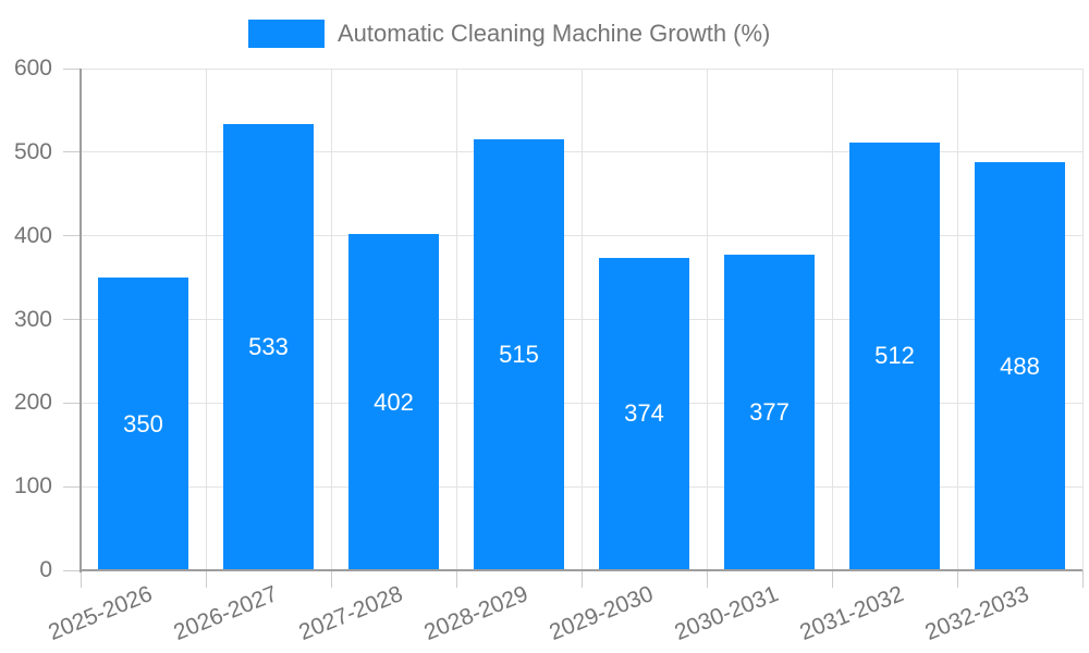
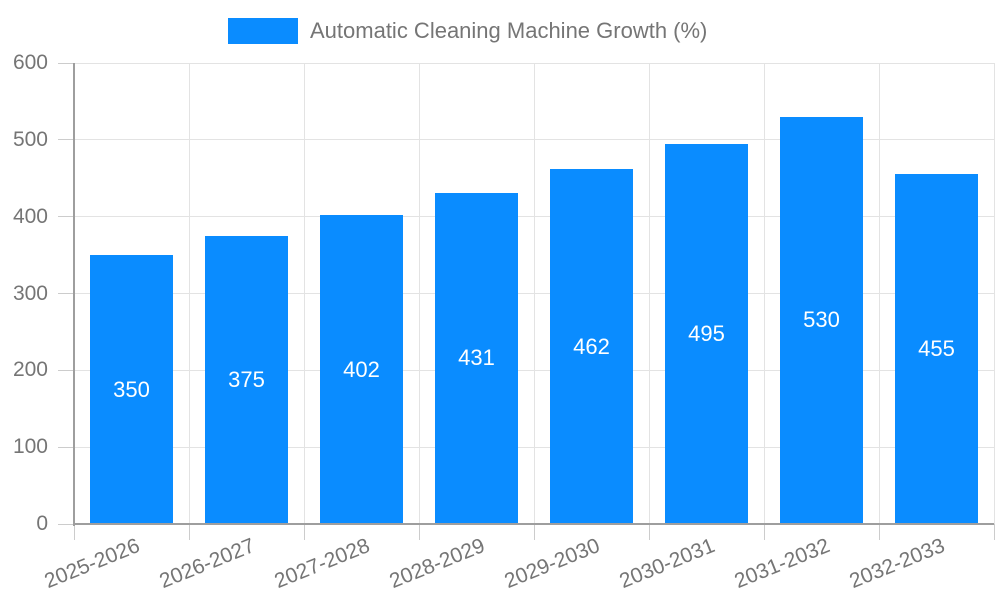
2026-2027: 533 -> 375
2028-2029: 515 -> 431
2029-2030: 374 -> 462
2030-2031: 377 -> 495
2031-2032: 512 -> 530
2032-2033: 488 -> 455
